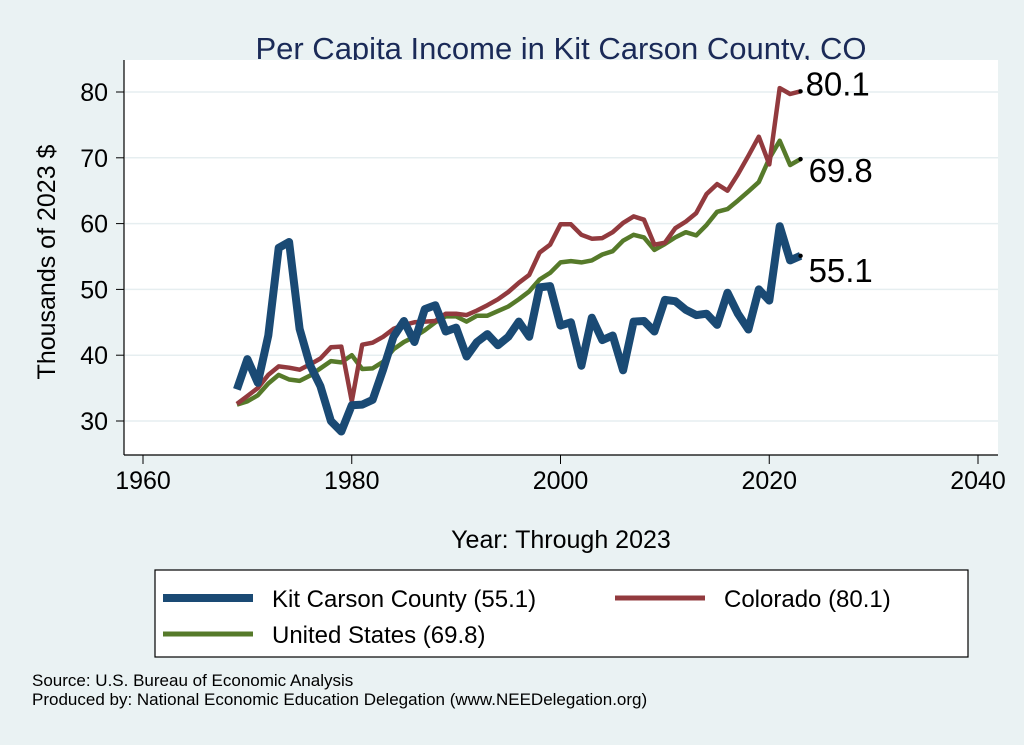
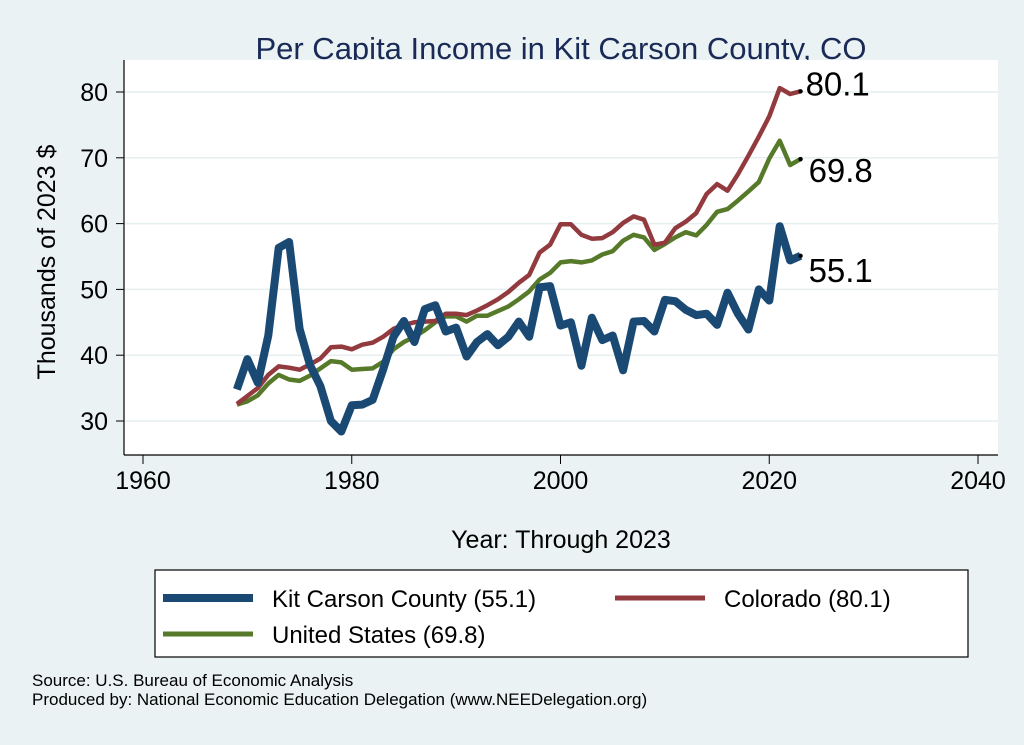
Colorado (80.1)/1980: 33 -> 41
United States (69.8)/1980: 40 -> 38
Colorado (80.1)/2020: 69 -> 76
